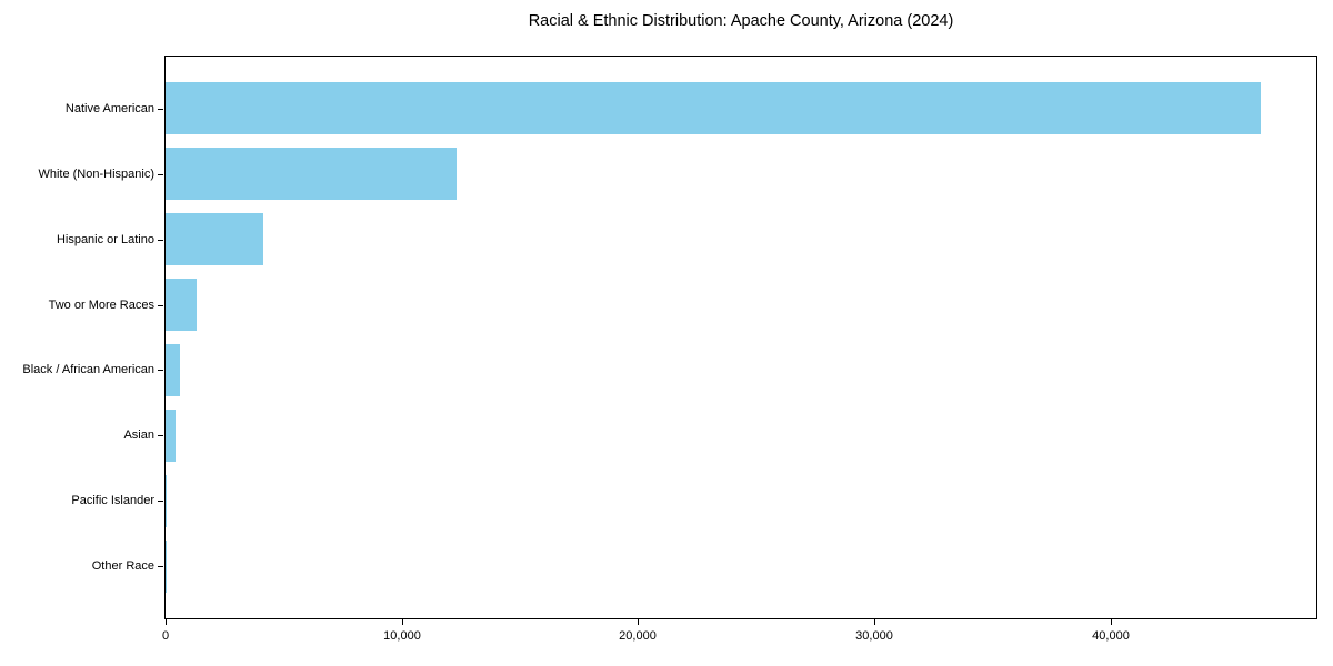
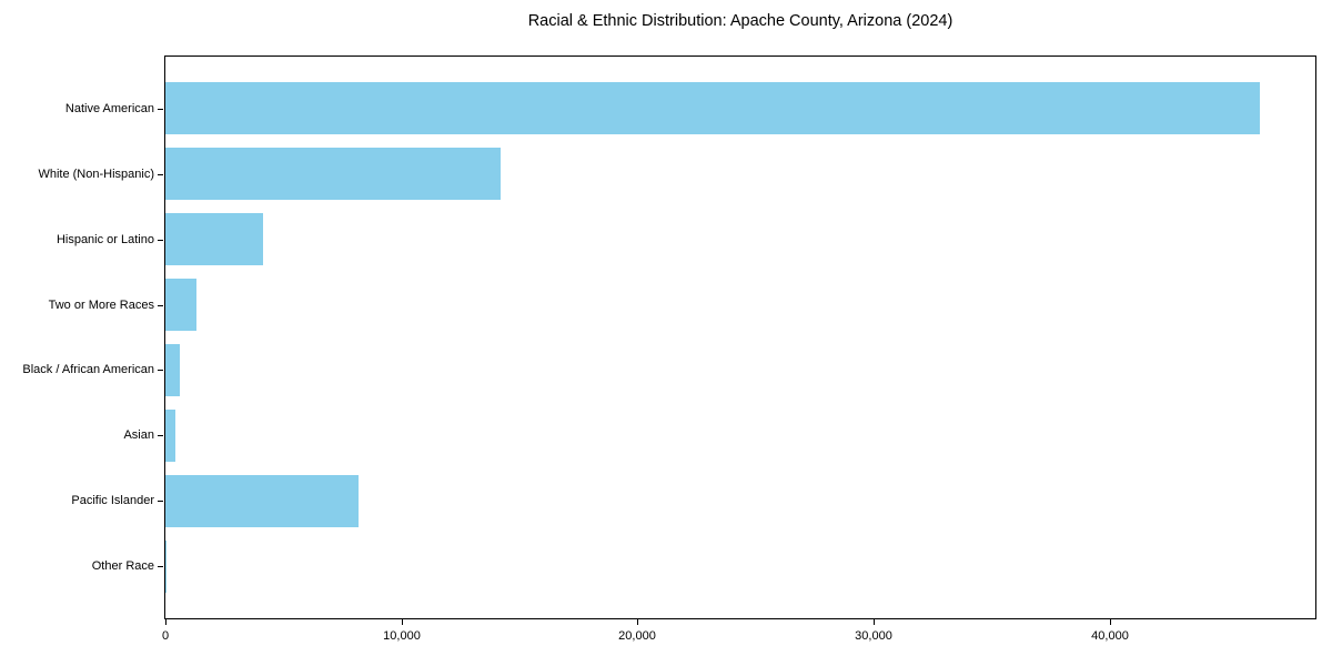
White (Non-Hispanic): 12300 -> 14200
Pacific Islander: 100 -> 8200
